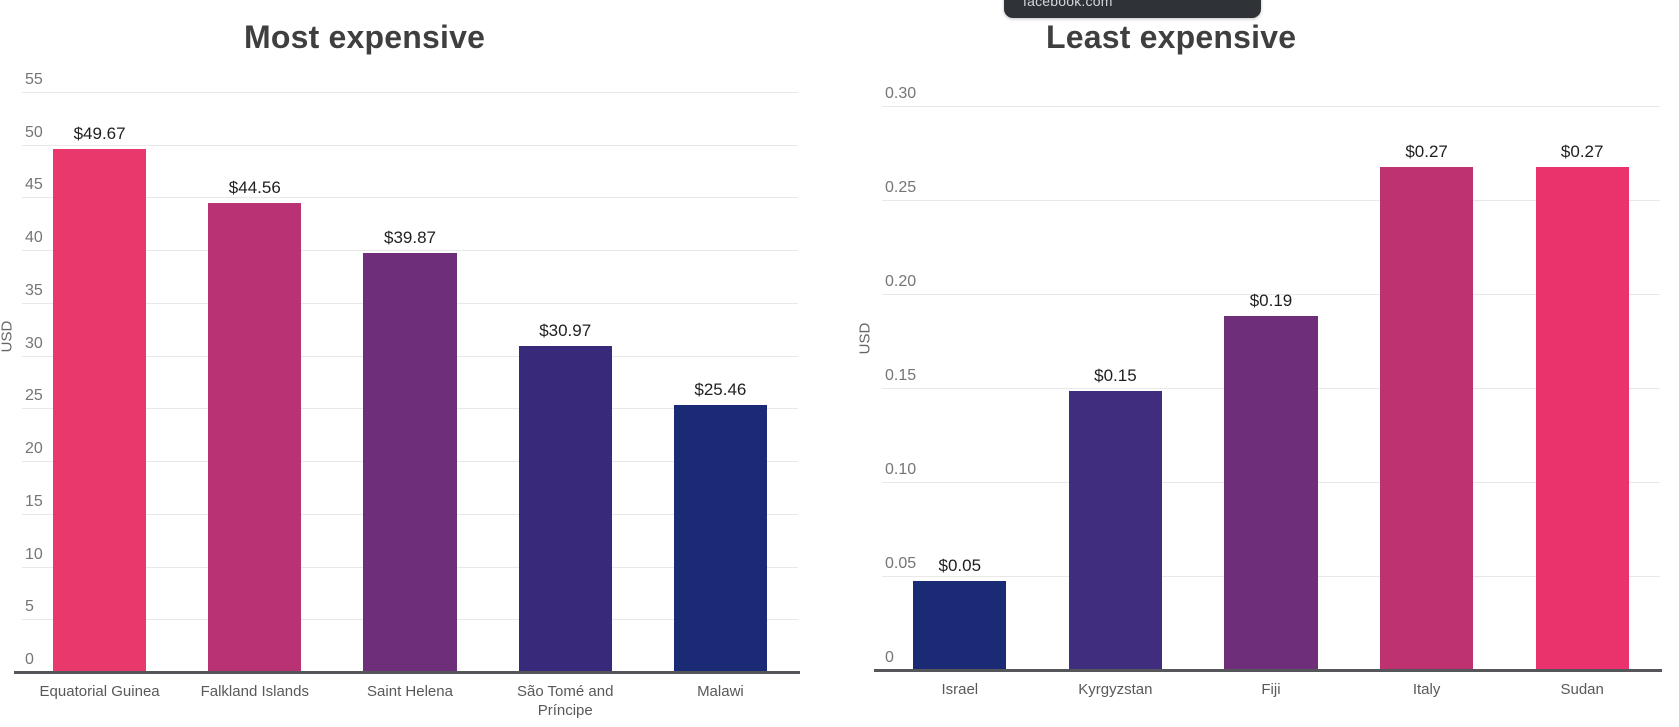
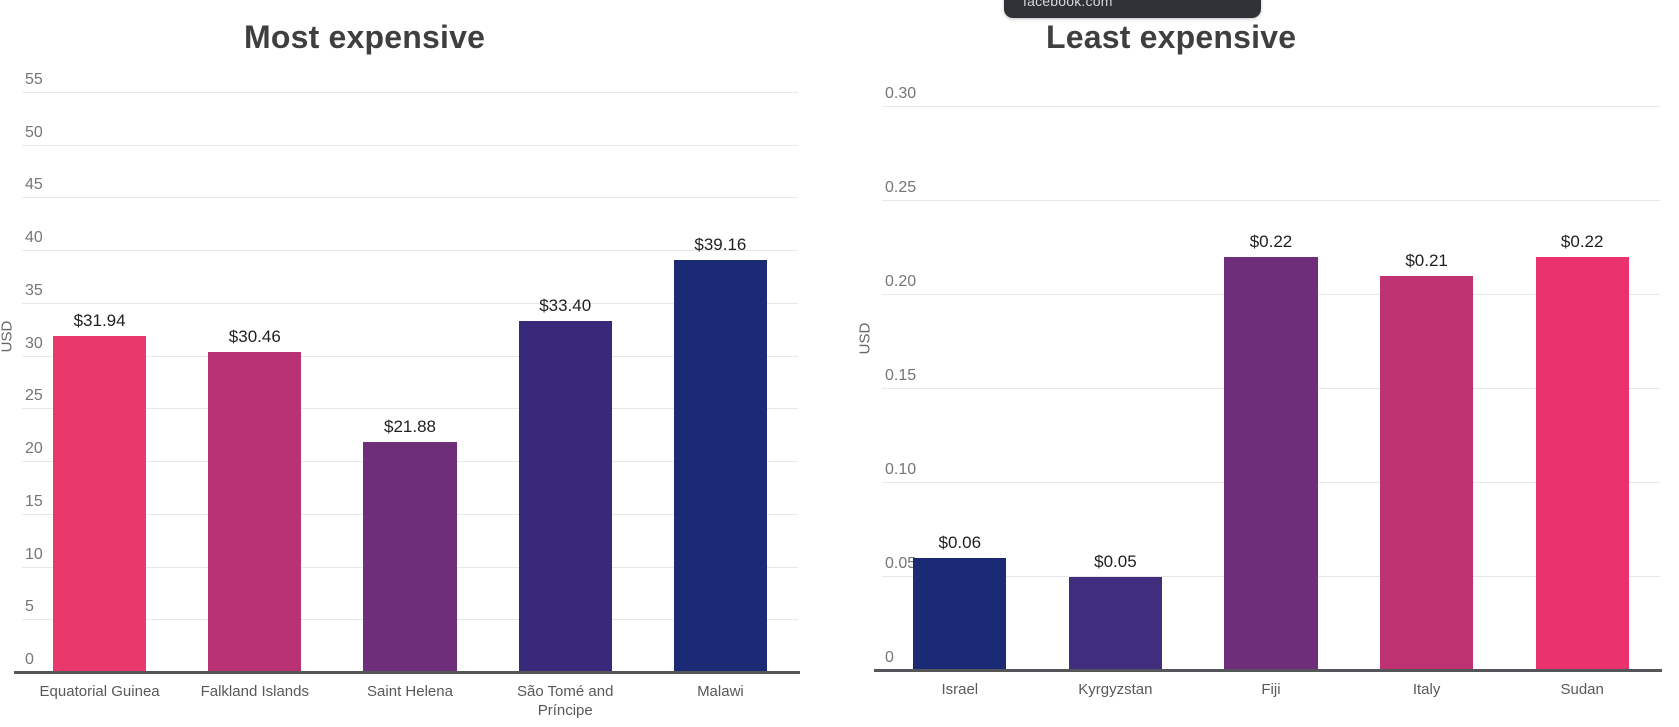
Most expensive/Equatorial Guinea: $49.67 -> $31.94
Most expensive/Falkland Islands: $44.56 -> $30.46
Most expensive/Saint Helena: $39.87 -> $21.88
Most expensive/São Tomé and Príncipe: $30.97 -> $33.40
Most expensive/Malawi: $25.46 -> $39.16
Least expensive/Israel: $0.05 -> $0.06
Least expensive/Kyrgyzstan: $0.15 -> $0.05
Least expensive/Fiji: $0.19 -> $0.22
Least expensive/Italy: $0.27 -> $0.21
Least expensive/Sudan: $0.27 -> $0.22
